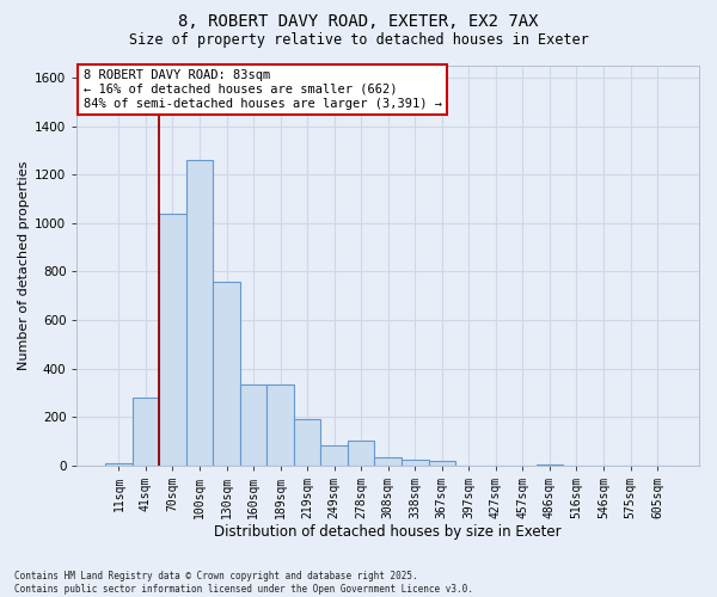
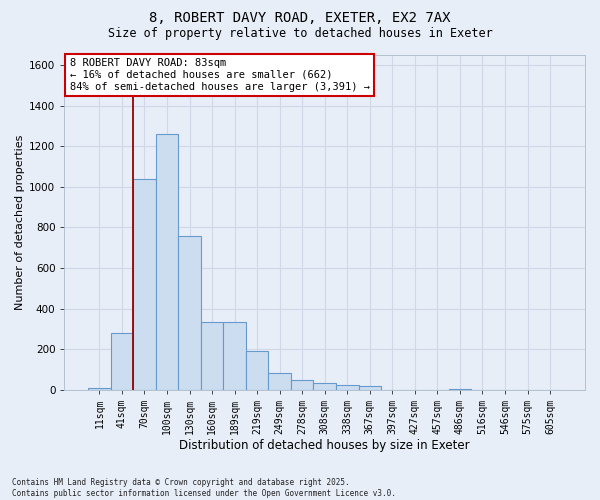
278sqm: 100 -> 50
